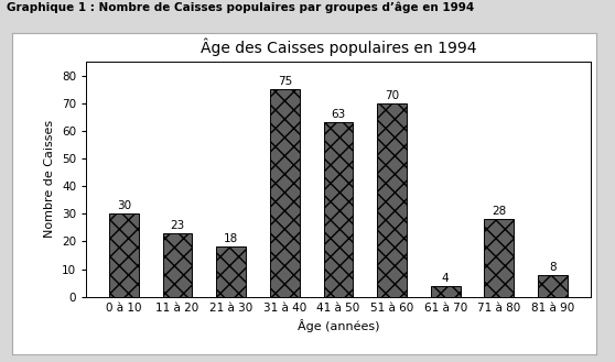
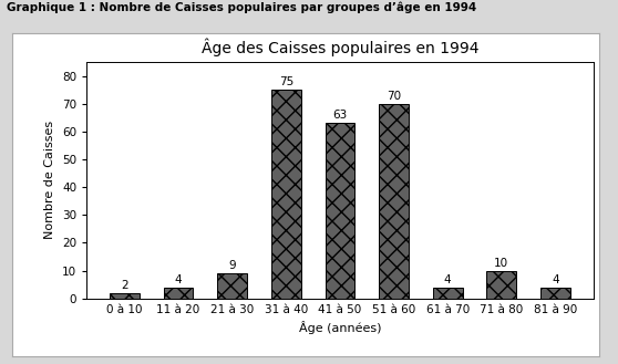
0 à 10: 30 -> 2
11 à 20: 23 -> 4
21 à 30: 18 -> 9
71 à 80: 28 -> 10
81 à 90: 8 -> 4
